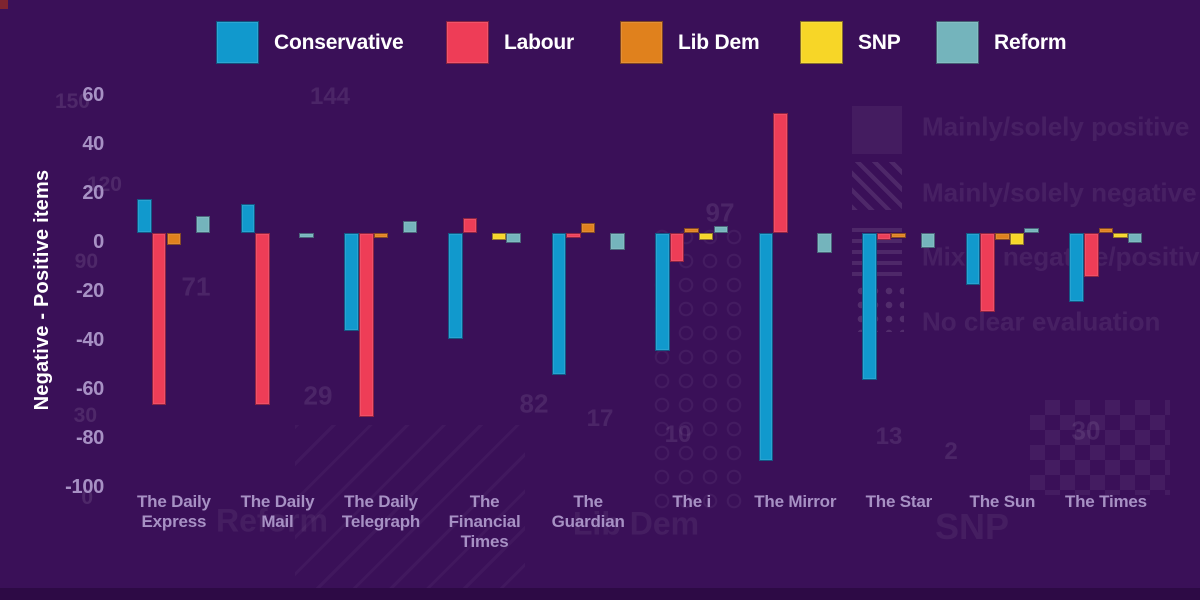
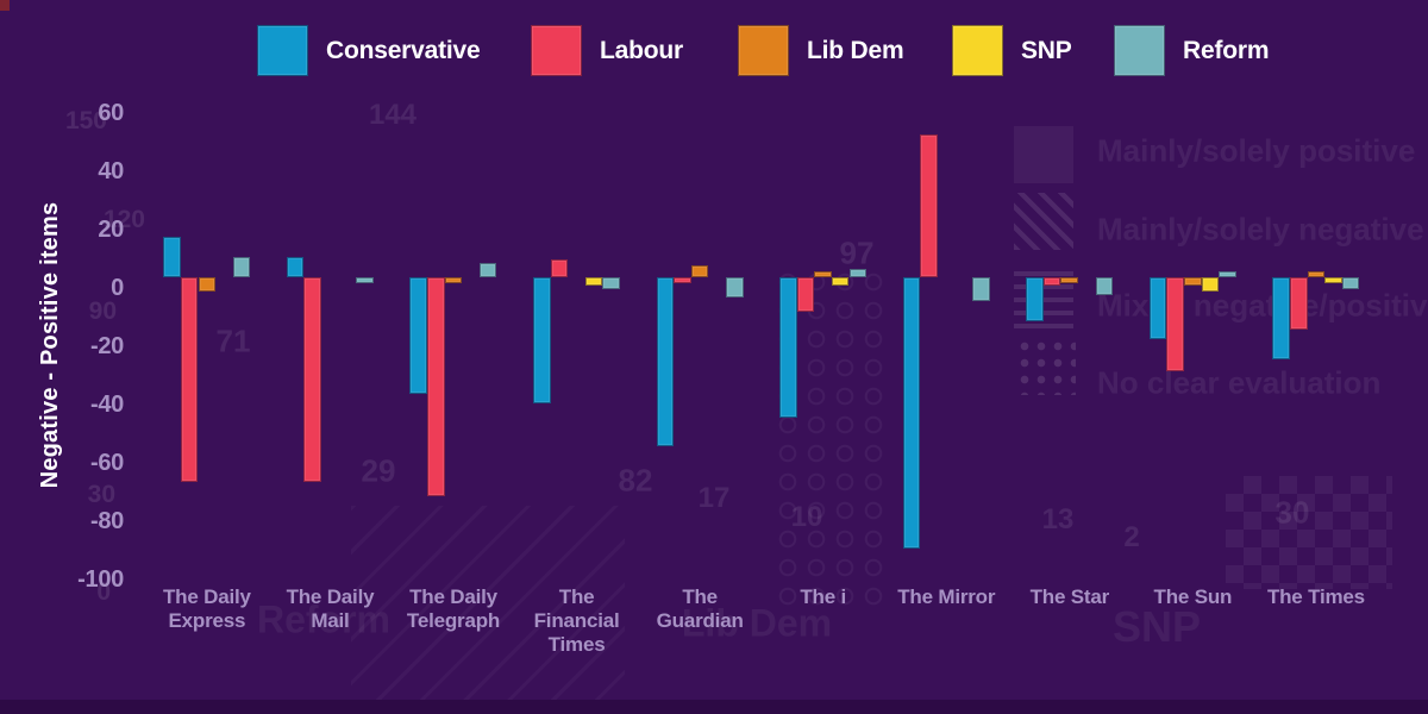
Conservative/The Daily Mail: 12 -> 7
Conservative/The Star: -60 -> -15
